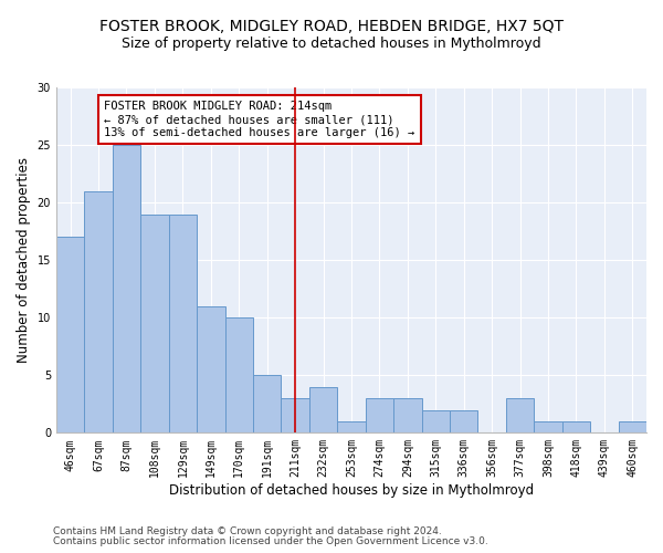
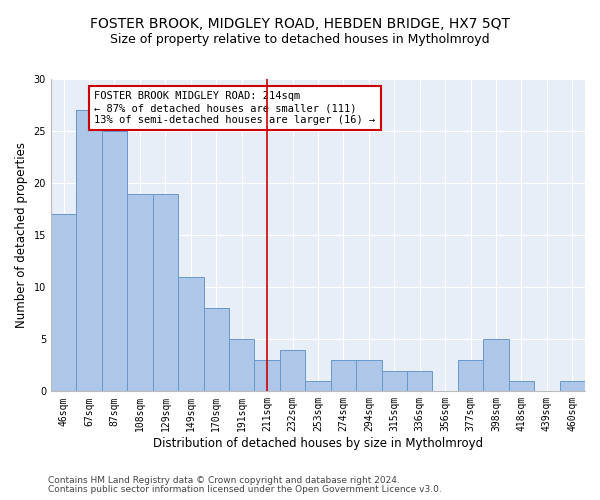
67sqm: 21 -> 27
170sqm: 10 -> 8
398sqm: 1 -> 5
